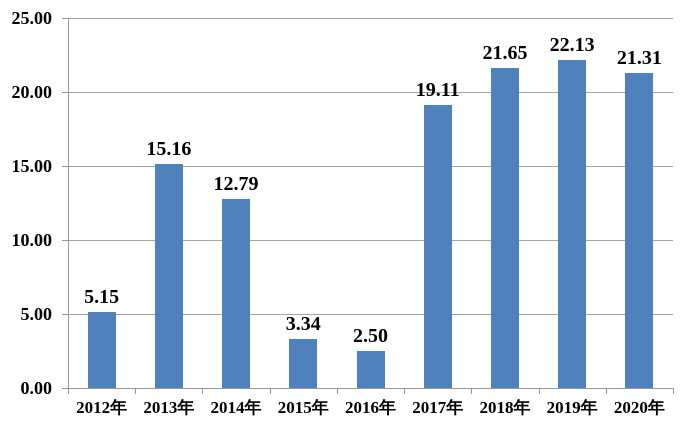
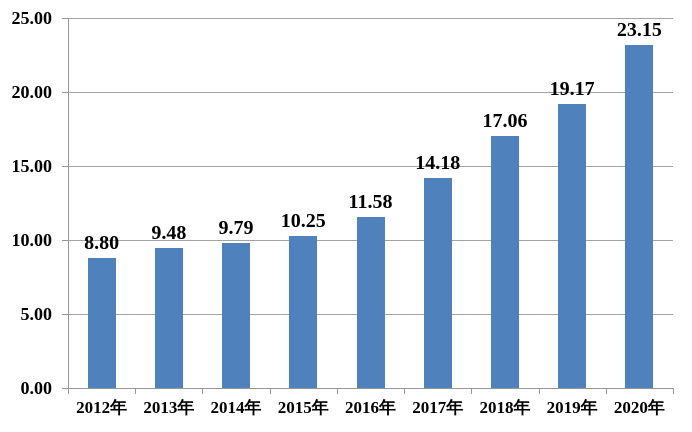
2012年: 5.15 -> 8.80
2013年: 15.16 -> 9.48
2014年: 12.79 -> 9.79
2015年: 3.34 -> 10.25
2016年: 2.50 -> 11.58
2017年: 19.11 -> 14.18
2018年: 21.65 -> 17.06
2019年: 22.13 -> 19.17
2020年: 21.31 -> 23.15
